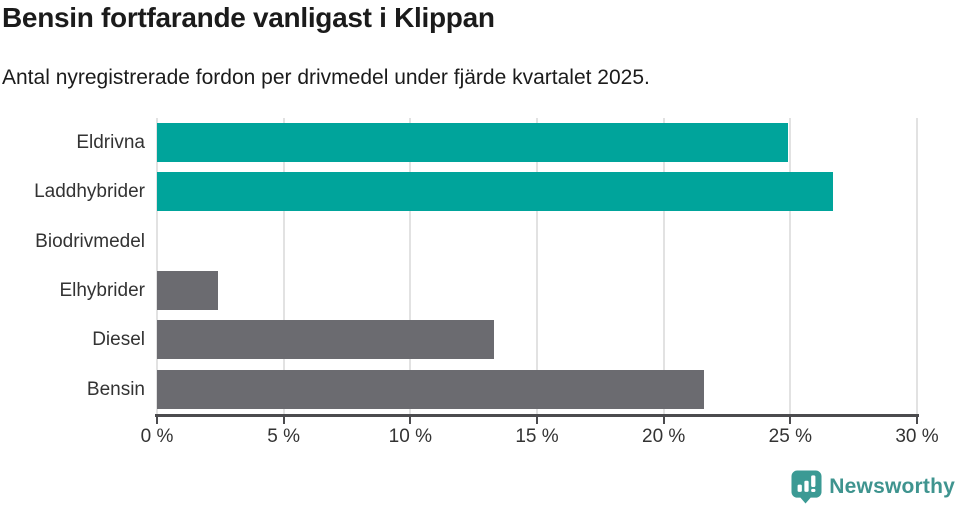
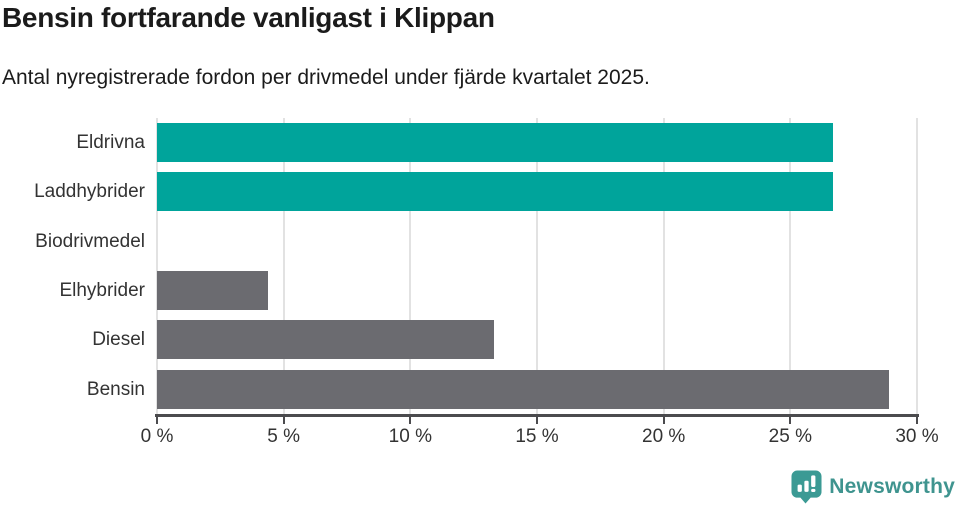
Eldrivna: 24.9% -> 26.7%
Elhybrider: 2.4% -> 4.4%
Bensin: 21.6% -> 28.9%
